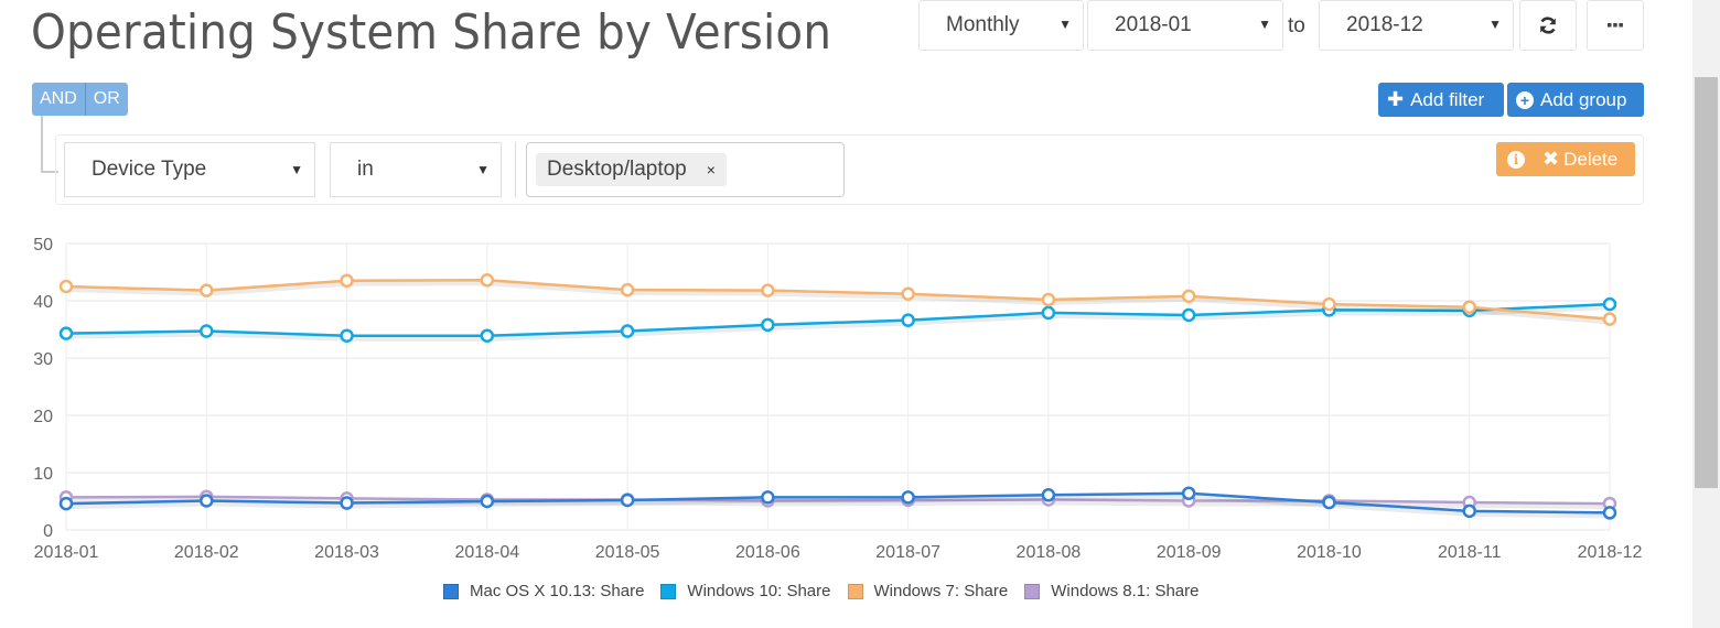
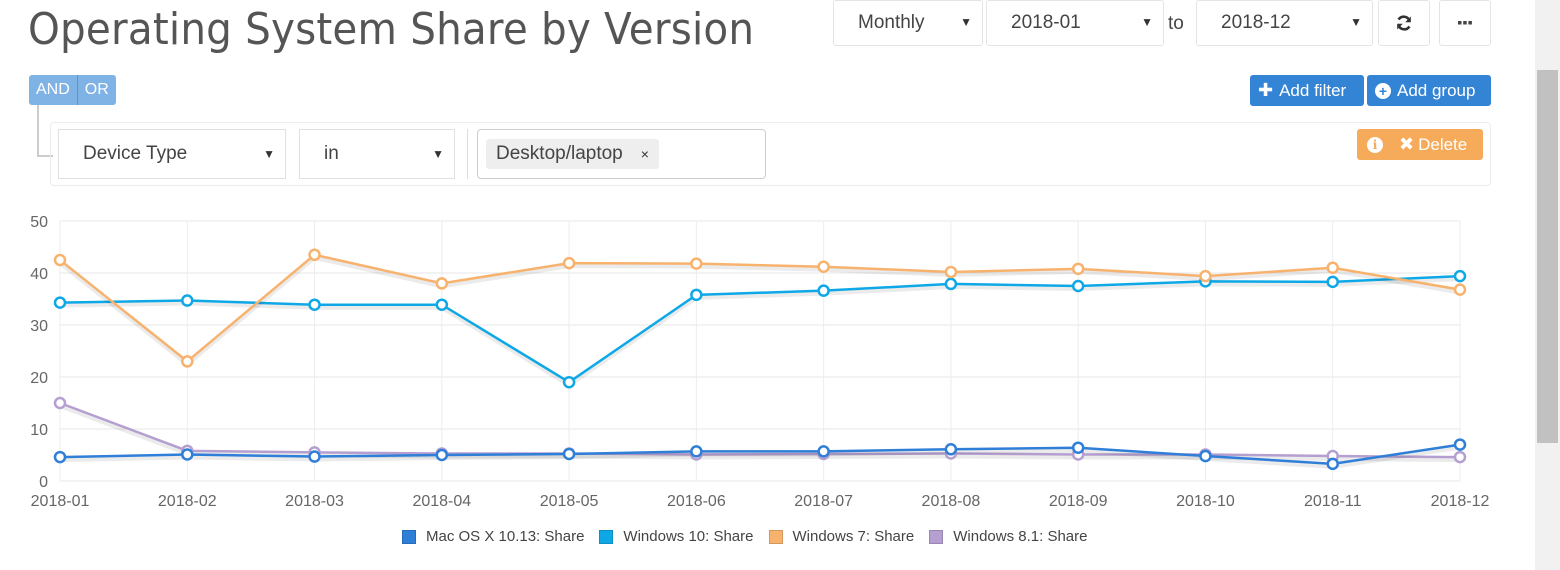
Windows 8.1: Share/2018-01: 6 -> 15
Windows 7: Share/2018-02: 42 -> 23
Windows 7: Share/2018-04: 44 -> 38
Windows 10: Share/2018-05: 35 -> 19
Windows 7: Share/2018-11: 39 -> 41
Mac OS X 10.13: Share/2018-12: 3 -> 7
